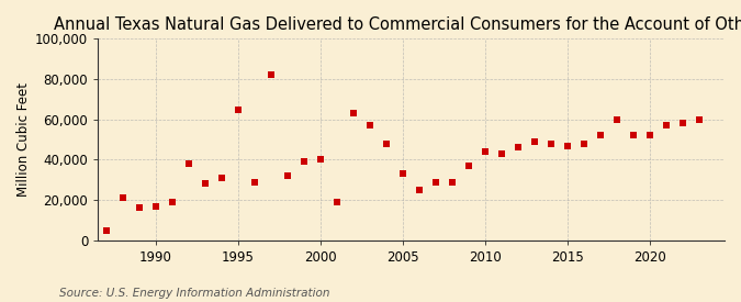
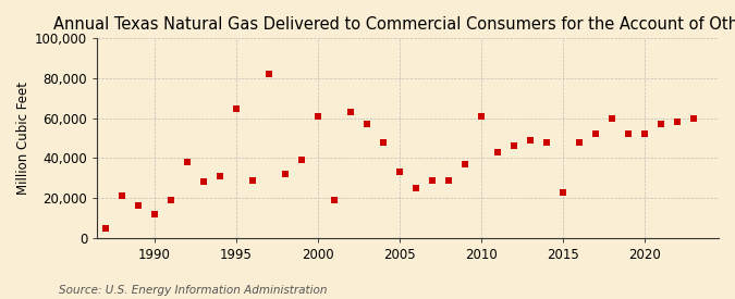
1990: 17,000 -> 12,000
2000: 40,000 -> 61,000
2010: 44,000 -> 61,000
2015: 47,000 -> 23,000
